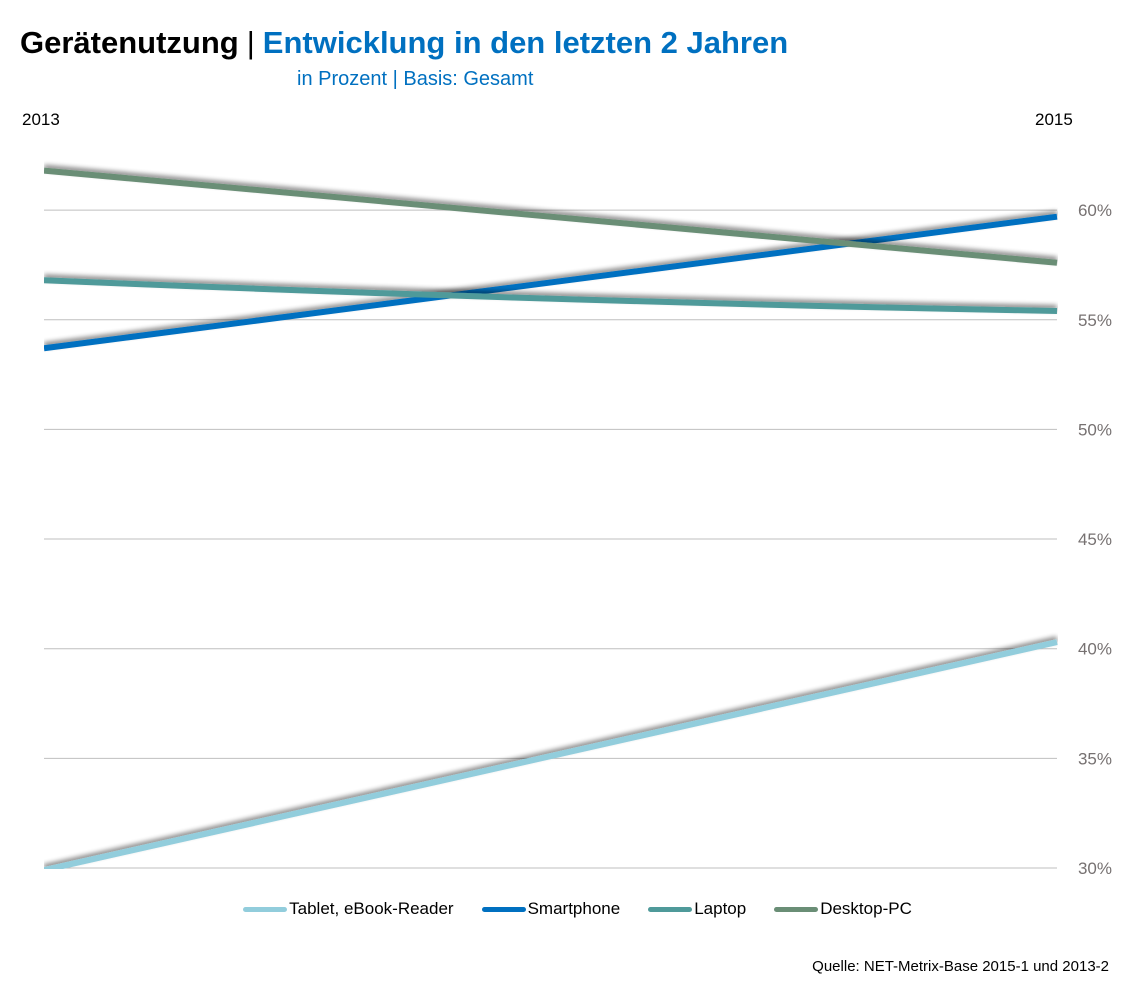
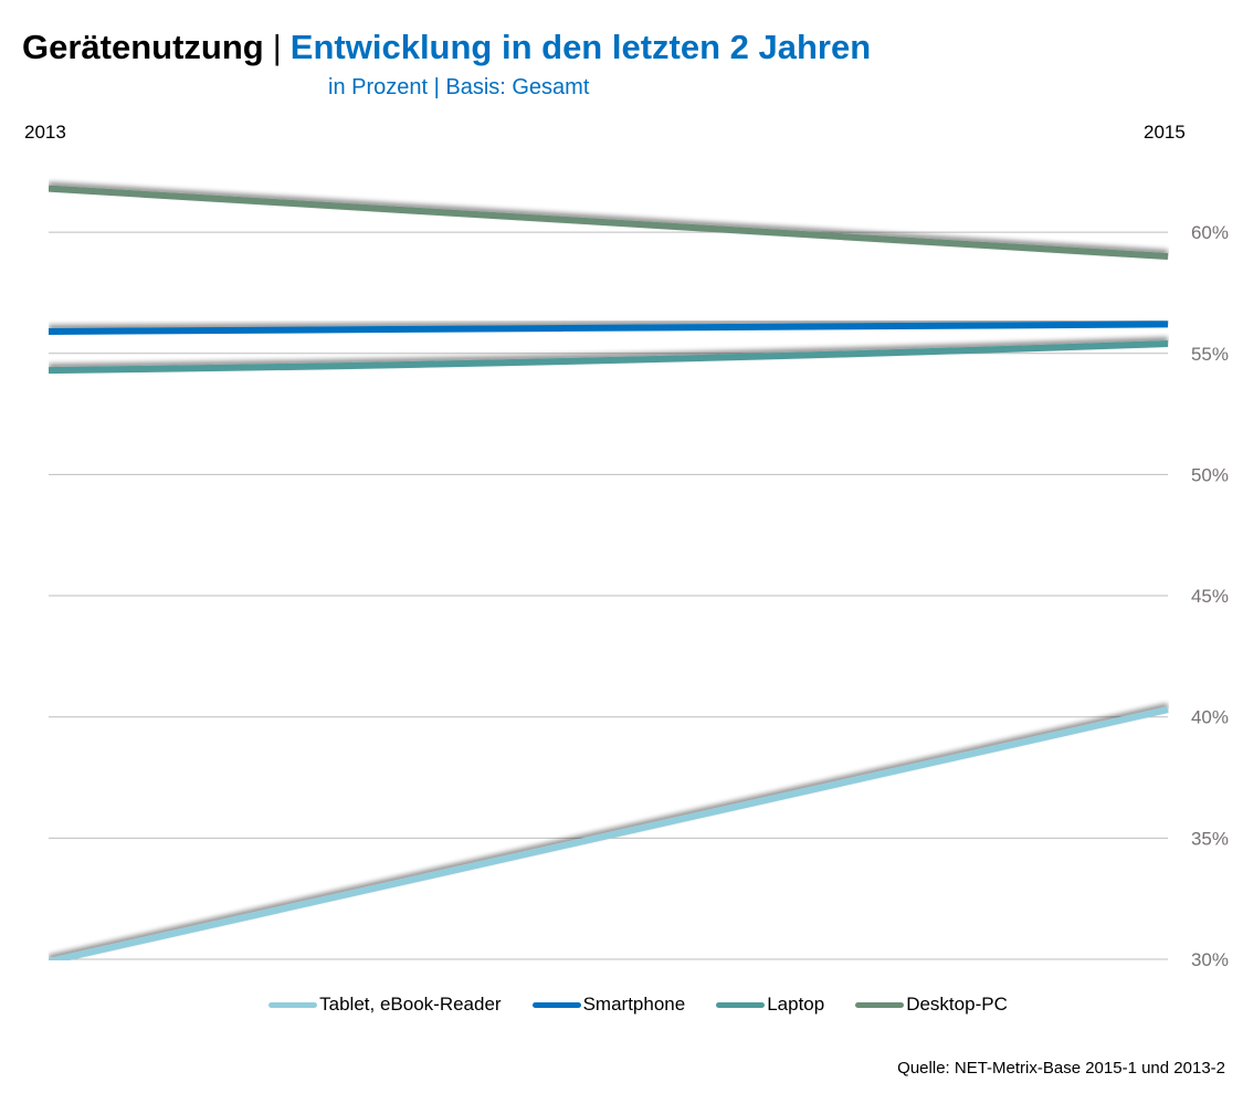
Smartphone/2013: 53.7% -> 55.9%
Laptop/2013: 56.8% -> 54.3%
Smartphone/2015: 59.7% -> 56.2%
Desktop-PC/2015: 57.6% -> 59.0%
